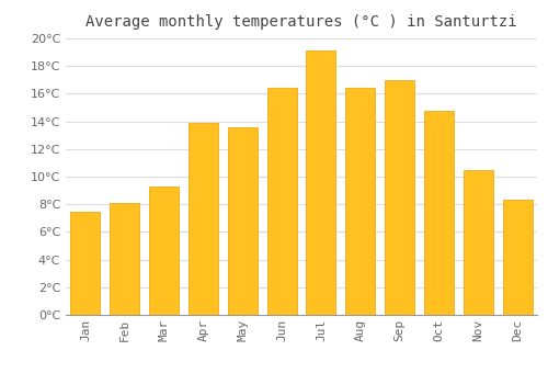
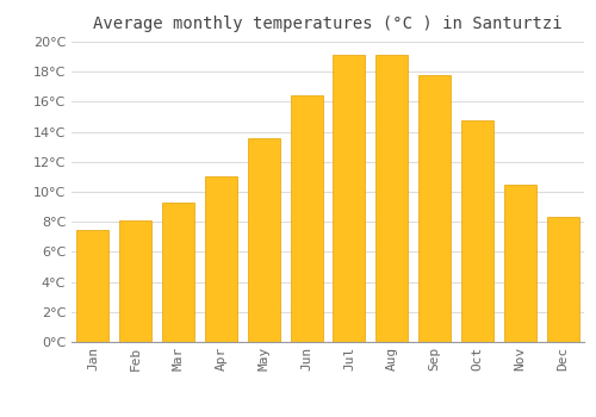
Apr: 13.9°C -> 11.0°C
Aug: 16.4°C -> 19.1°C
Sep: 17.0°C -> 17.8°C
